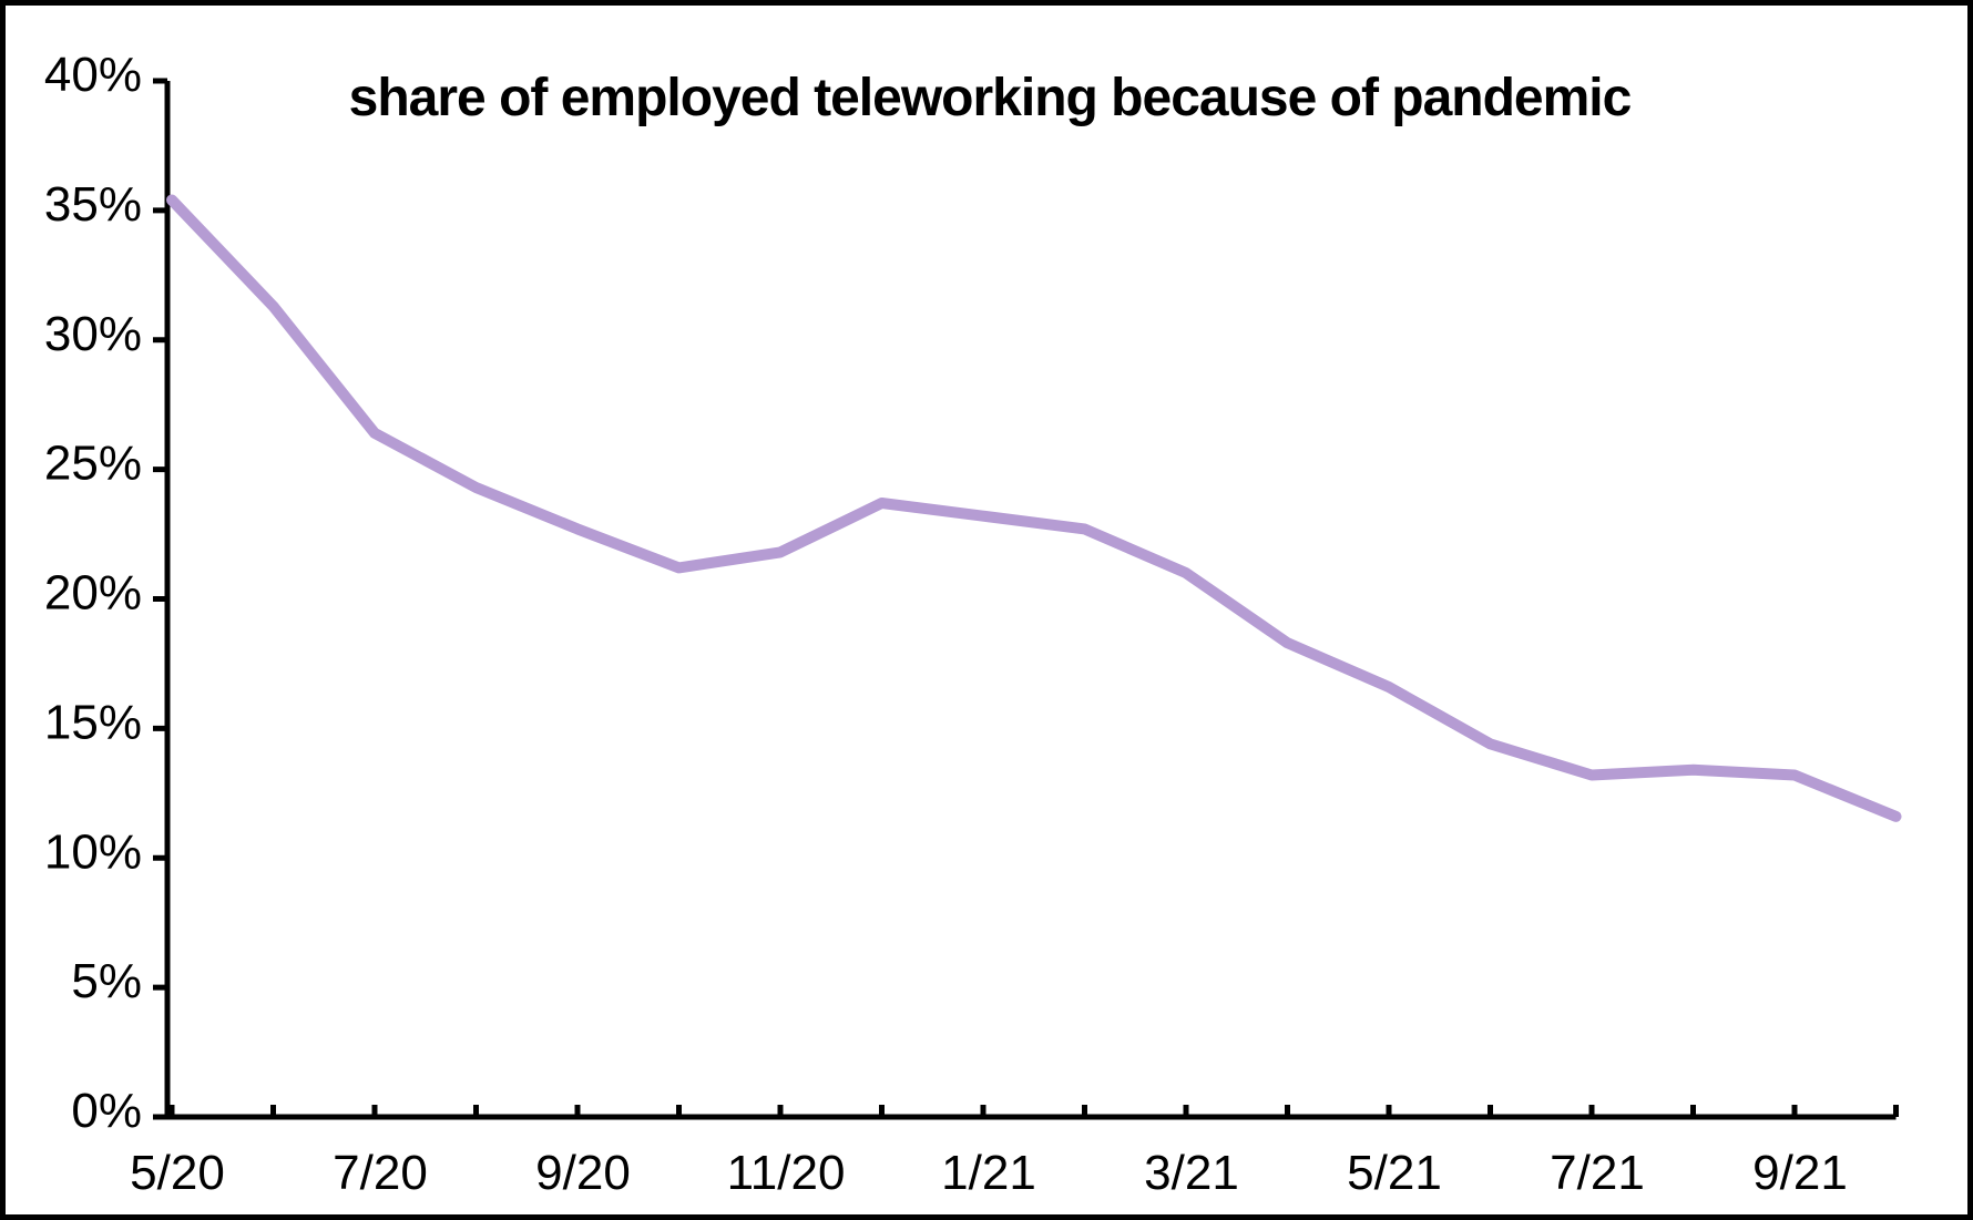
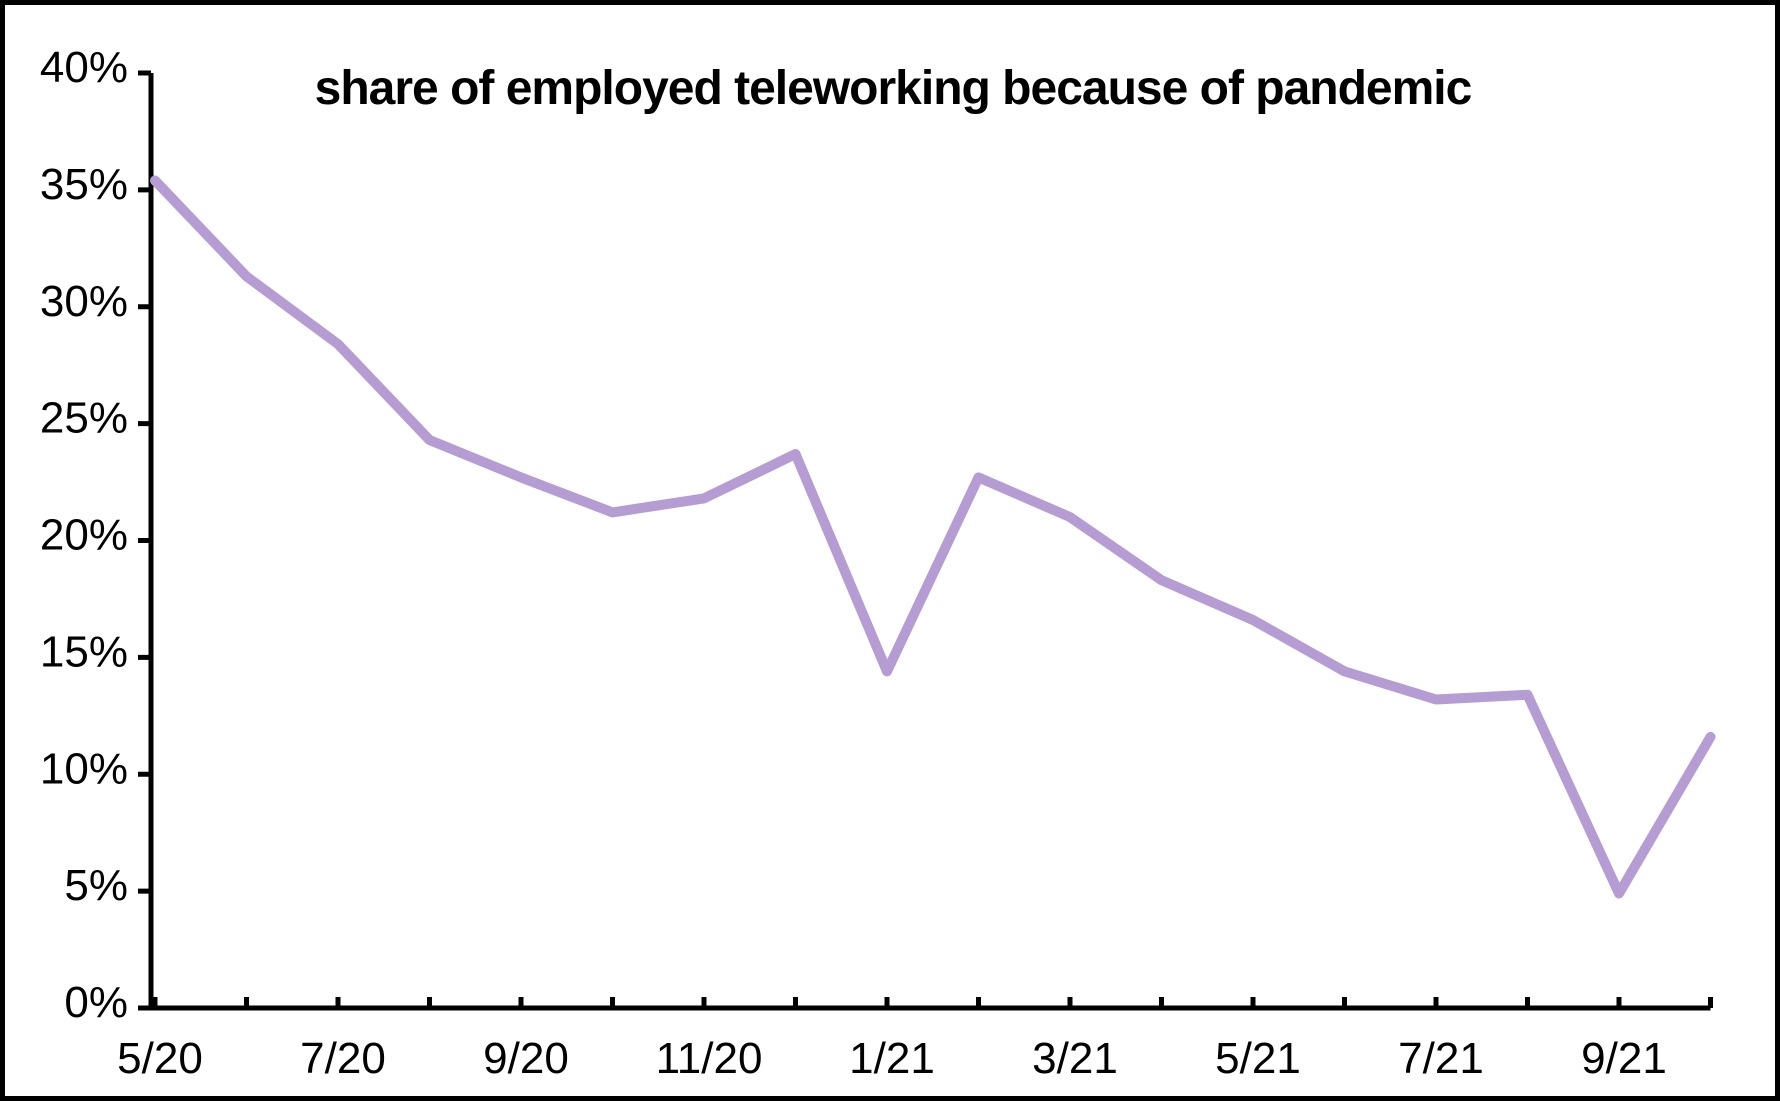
7/20: 26.4% -> 28.4%
1/21: 23.2% -> 14.4%
9/21: 13.2% -> 4.9%
